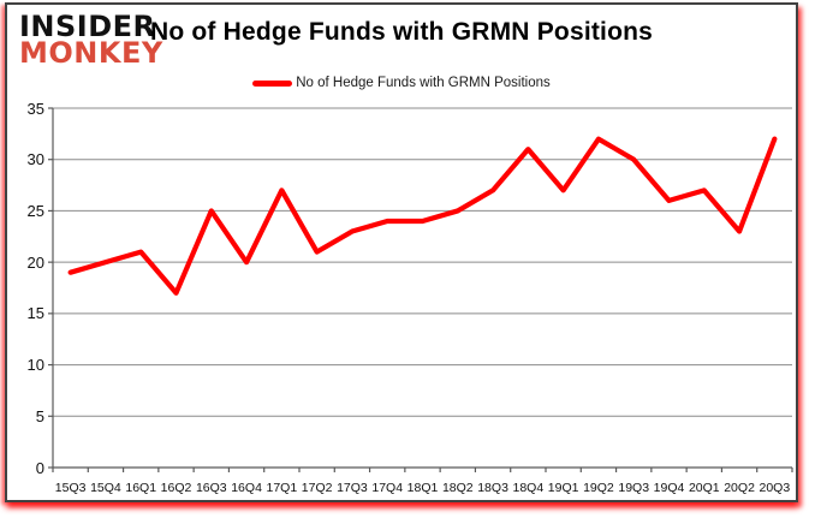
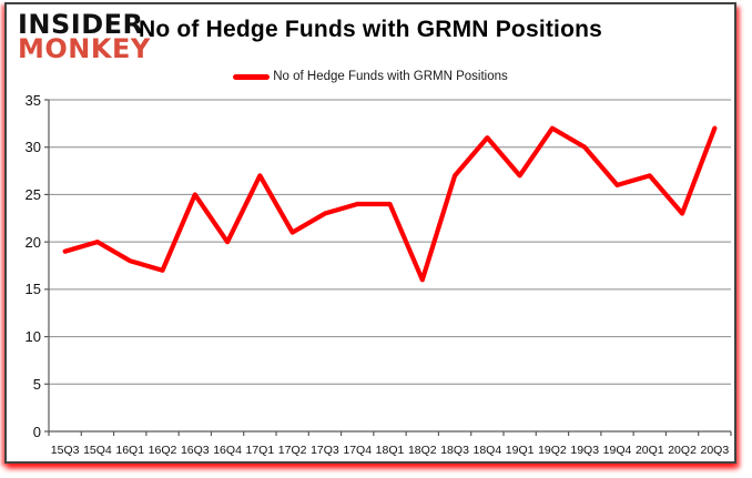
16Q1: 21 -> 18
18Q2: 25 -> 16
